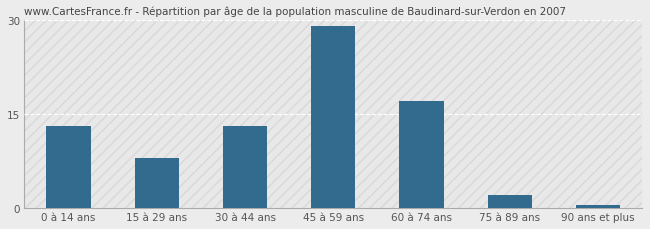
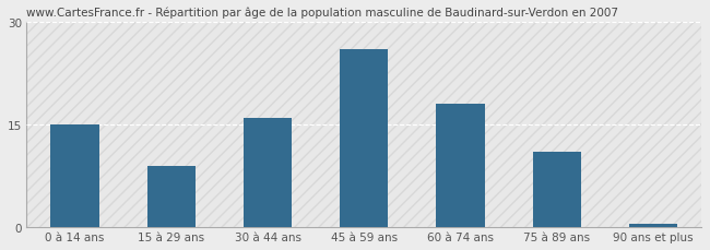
0 à 14 ans: 13.0 -> 15.0
15 à 29 ans: 8.0 -> 9.0
30 à 44 ans: 13.0 -> 16.0
45 à 59 ans: 29.0 -> 26.0
60 à 74 ans: 17.0 -> 18.0
75 à 89 ans: 2.0 -> 11.0
